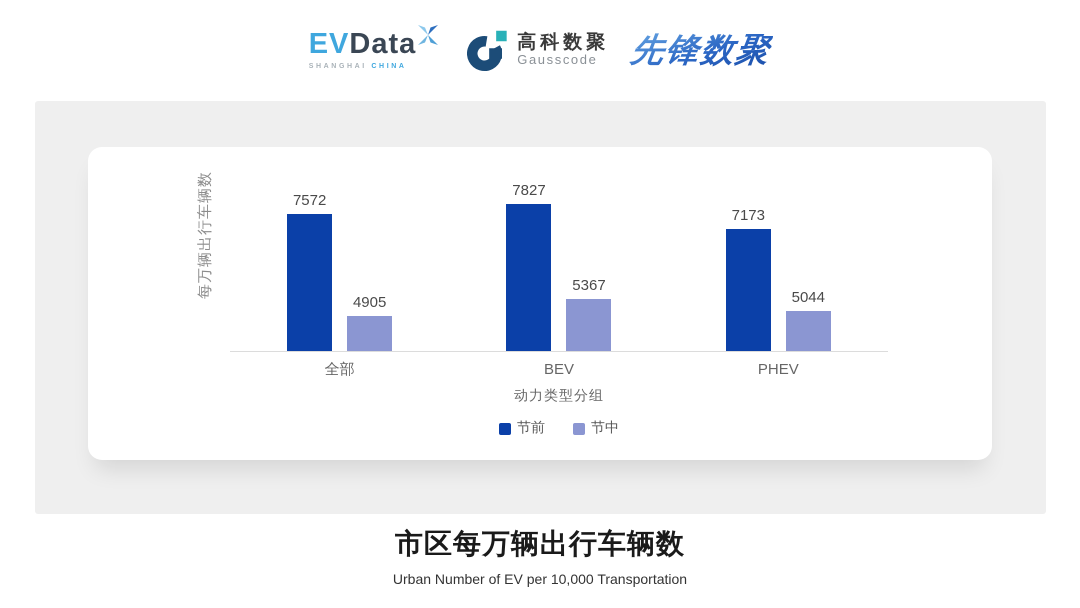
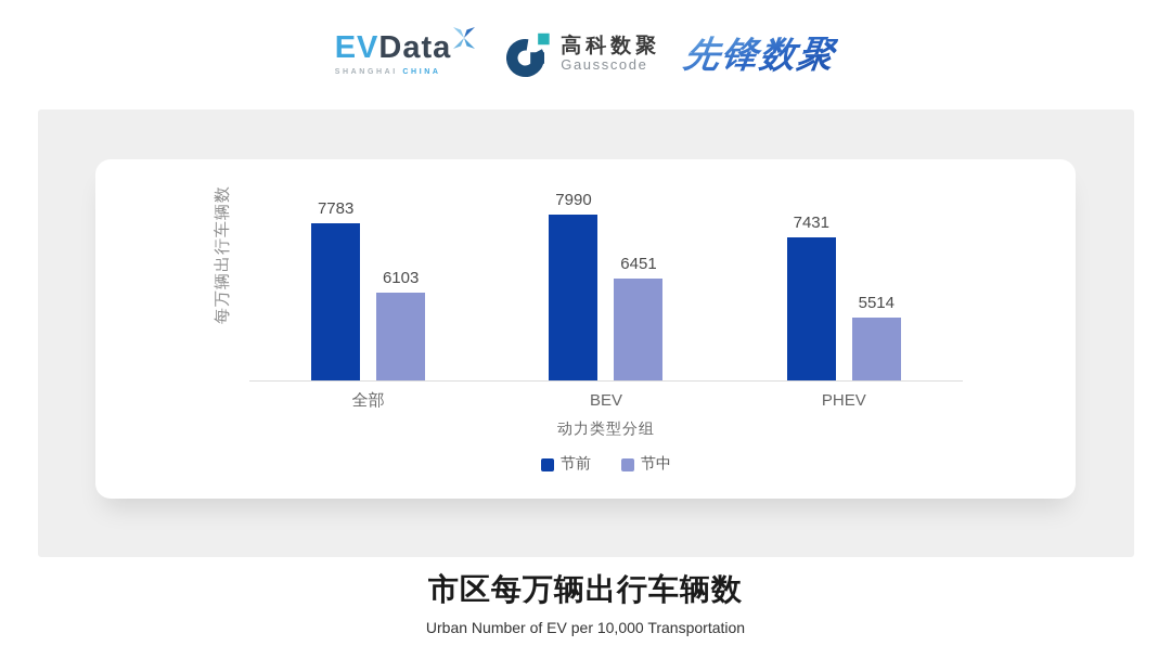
节前/全部: 7572 -> 7783
节中/全部: 4905 -> 6103
节前/BEV: 7827 -> 7990
节中/BEV: 5367 -> 6451
节前/PHEV: 7173 -> 7431
节中/PHEV: 5044 -> 5514
